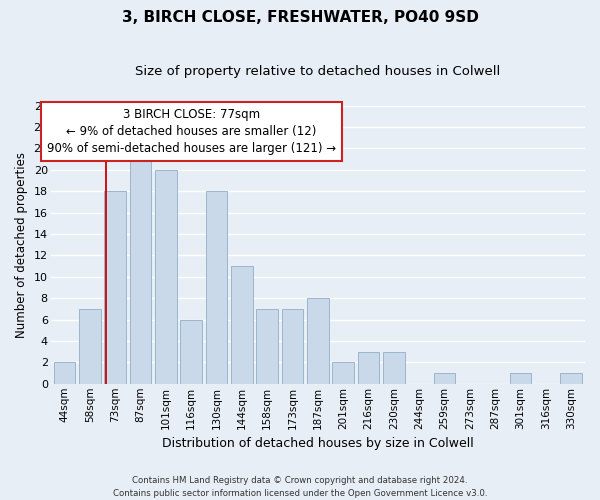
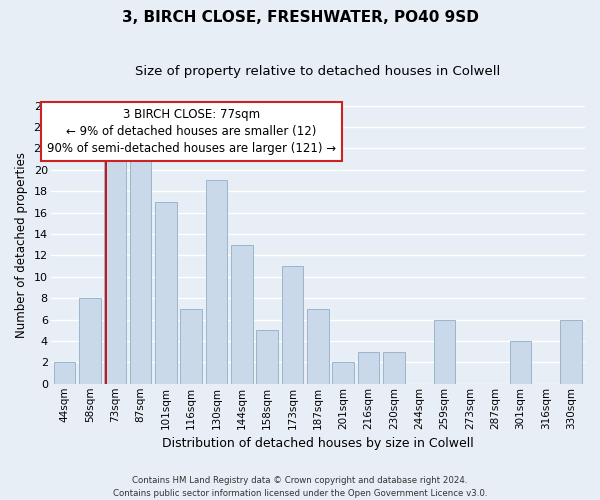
58sqm: 7 -> 8
73sqm: 18 -> 21
101sqm: 20 -> 17
116sqm: 6 -> 7
130sqm: 18 -> 19
144sqm: 11 -> 13
158sqm: 7 -> 5
173sqm: 7 -> 11
187sqm: 8 -> 7
259sqm: 1 -> 6
301sqm: 1 -> 4
330sqm: 1 -> 6
